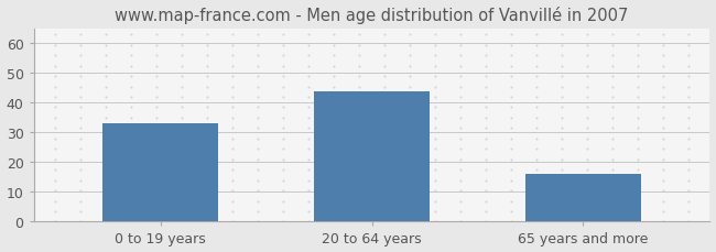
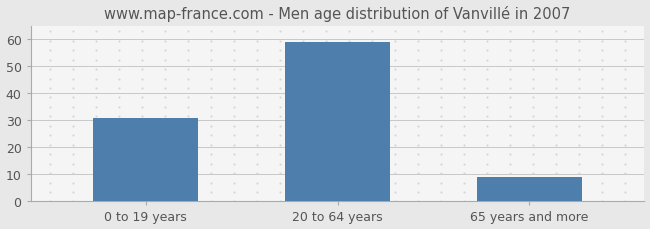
0 to 19 years: 33 -> 31
20 to 64 years: 44 -> 59
65 years and more: 16 -> 9
